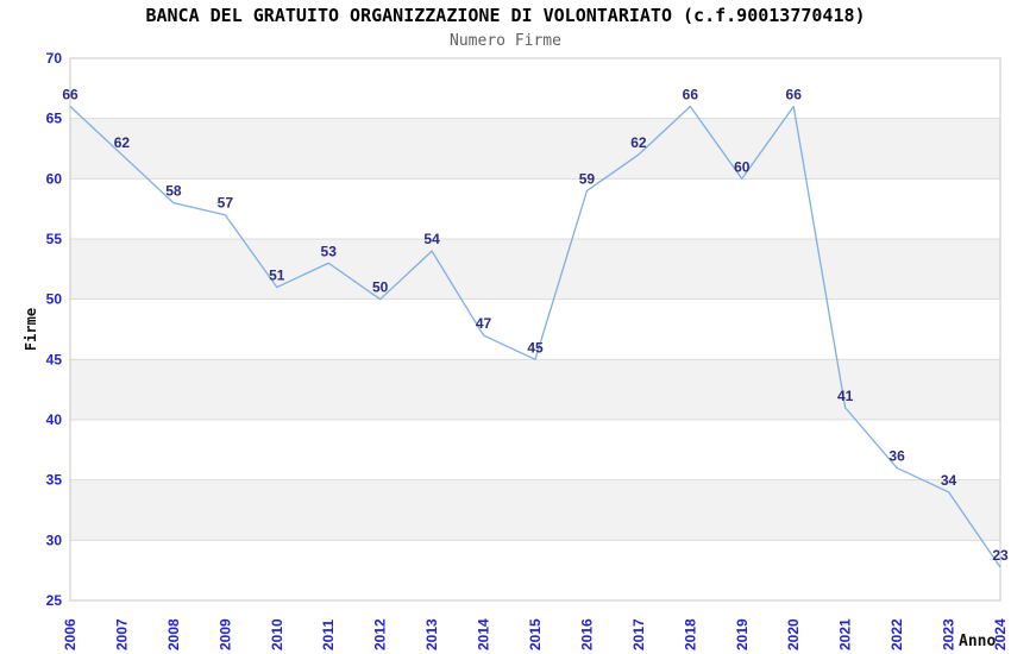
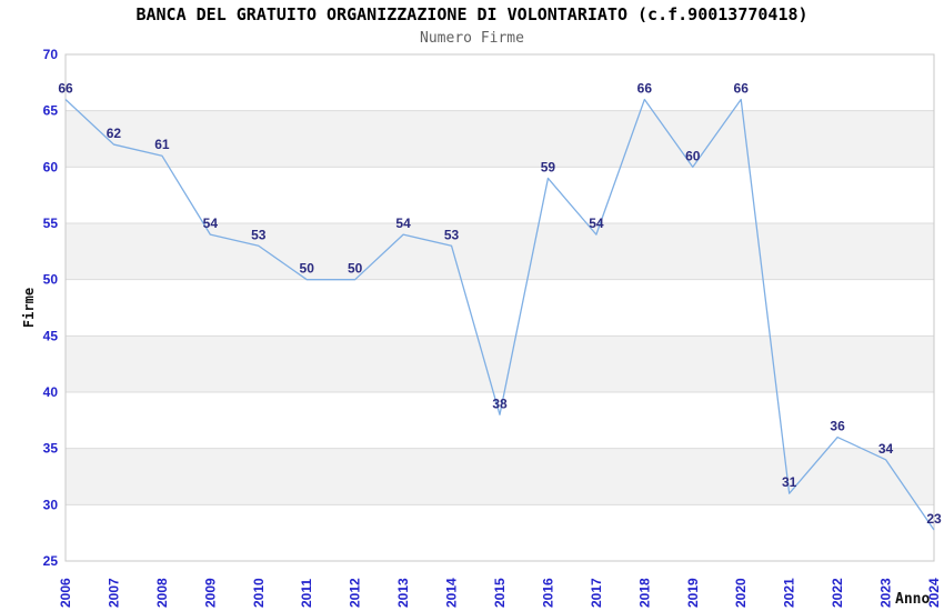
2008: 58 -> 61
2009: 57 -> 54
2010: 51 -> 53
2011: 53 -> 50
2014: 47 -> 53
2015: 45 -> 38
2017: 62 -> 54
2021: 41 -> 31
